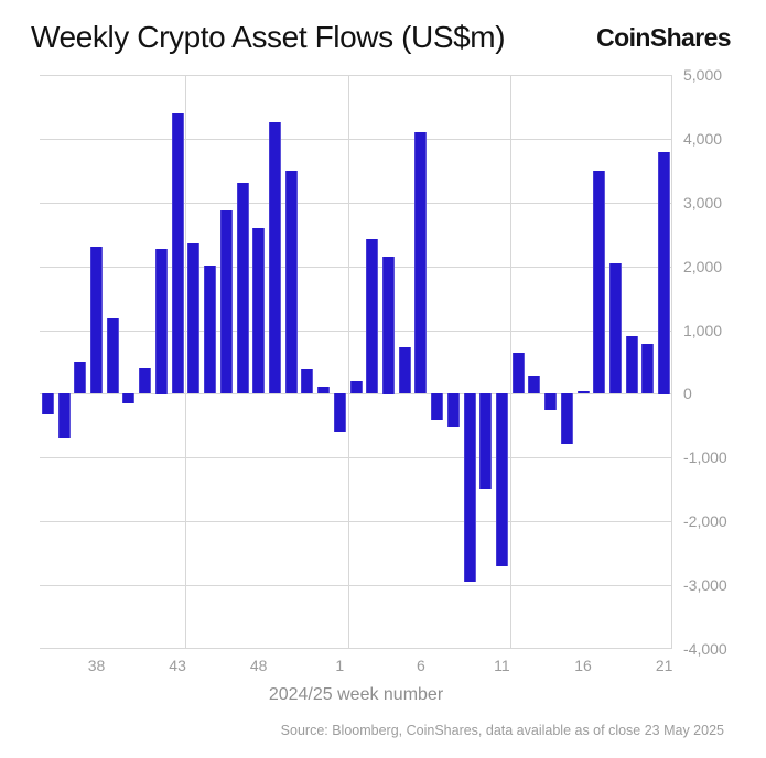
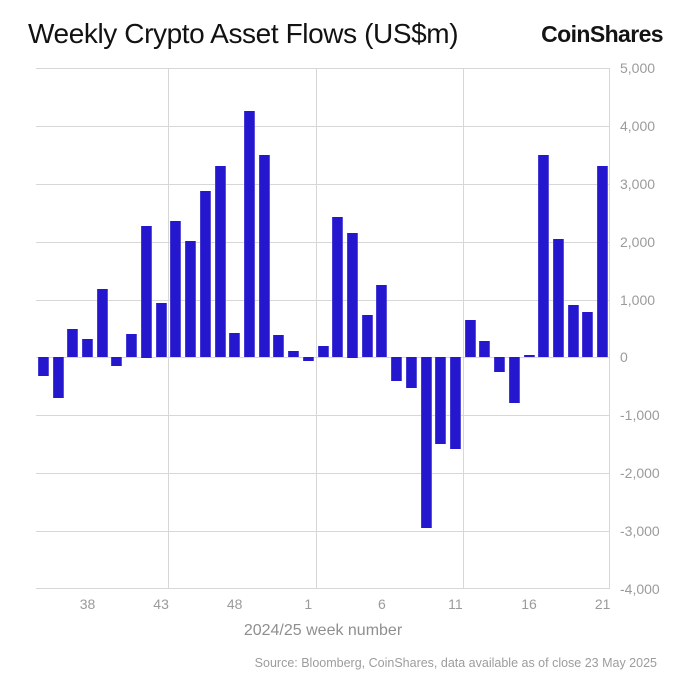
38: 2300 -> 300
43: 4400 -> 900
48: 2600 -> 400
1: -600 -> -100
6: 4100 -> 1300
11: -2700 -> -1600
21: 3800 -> 3300
